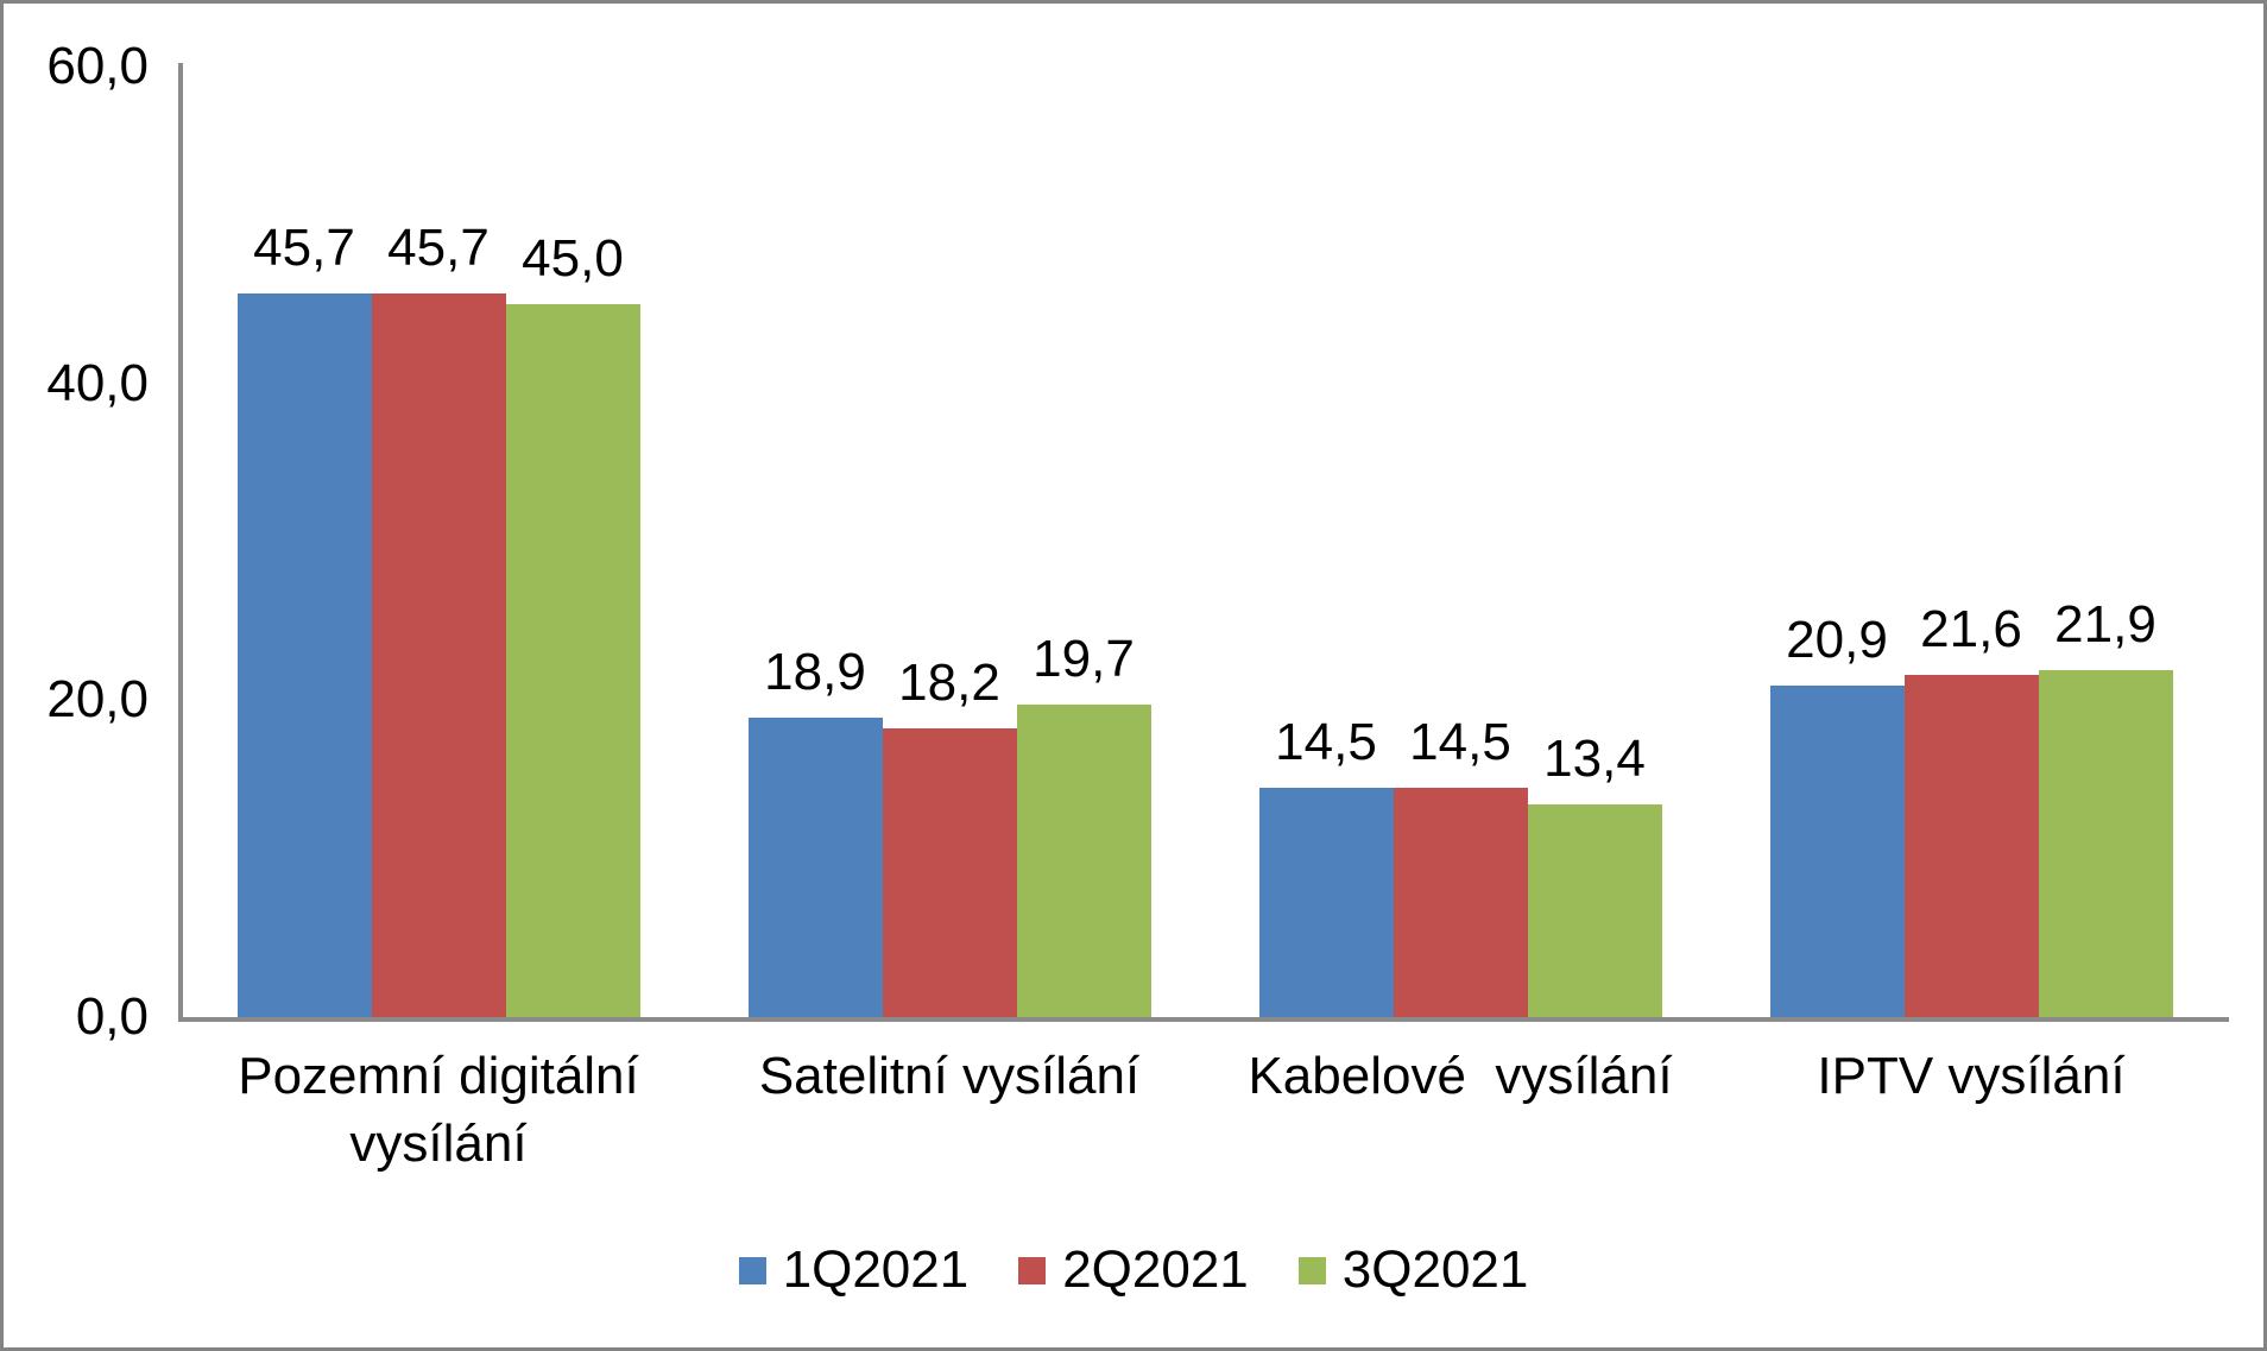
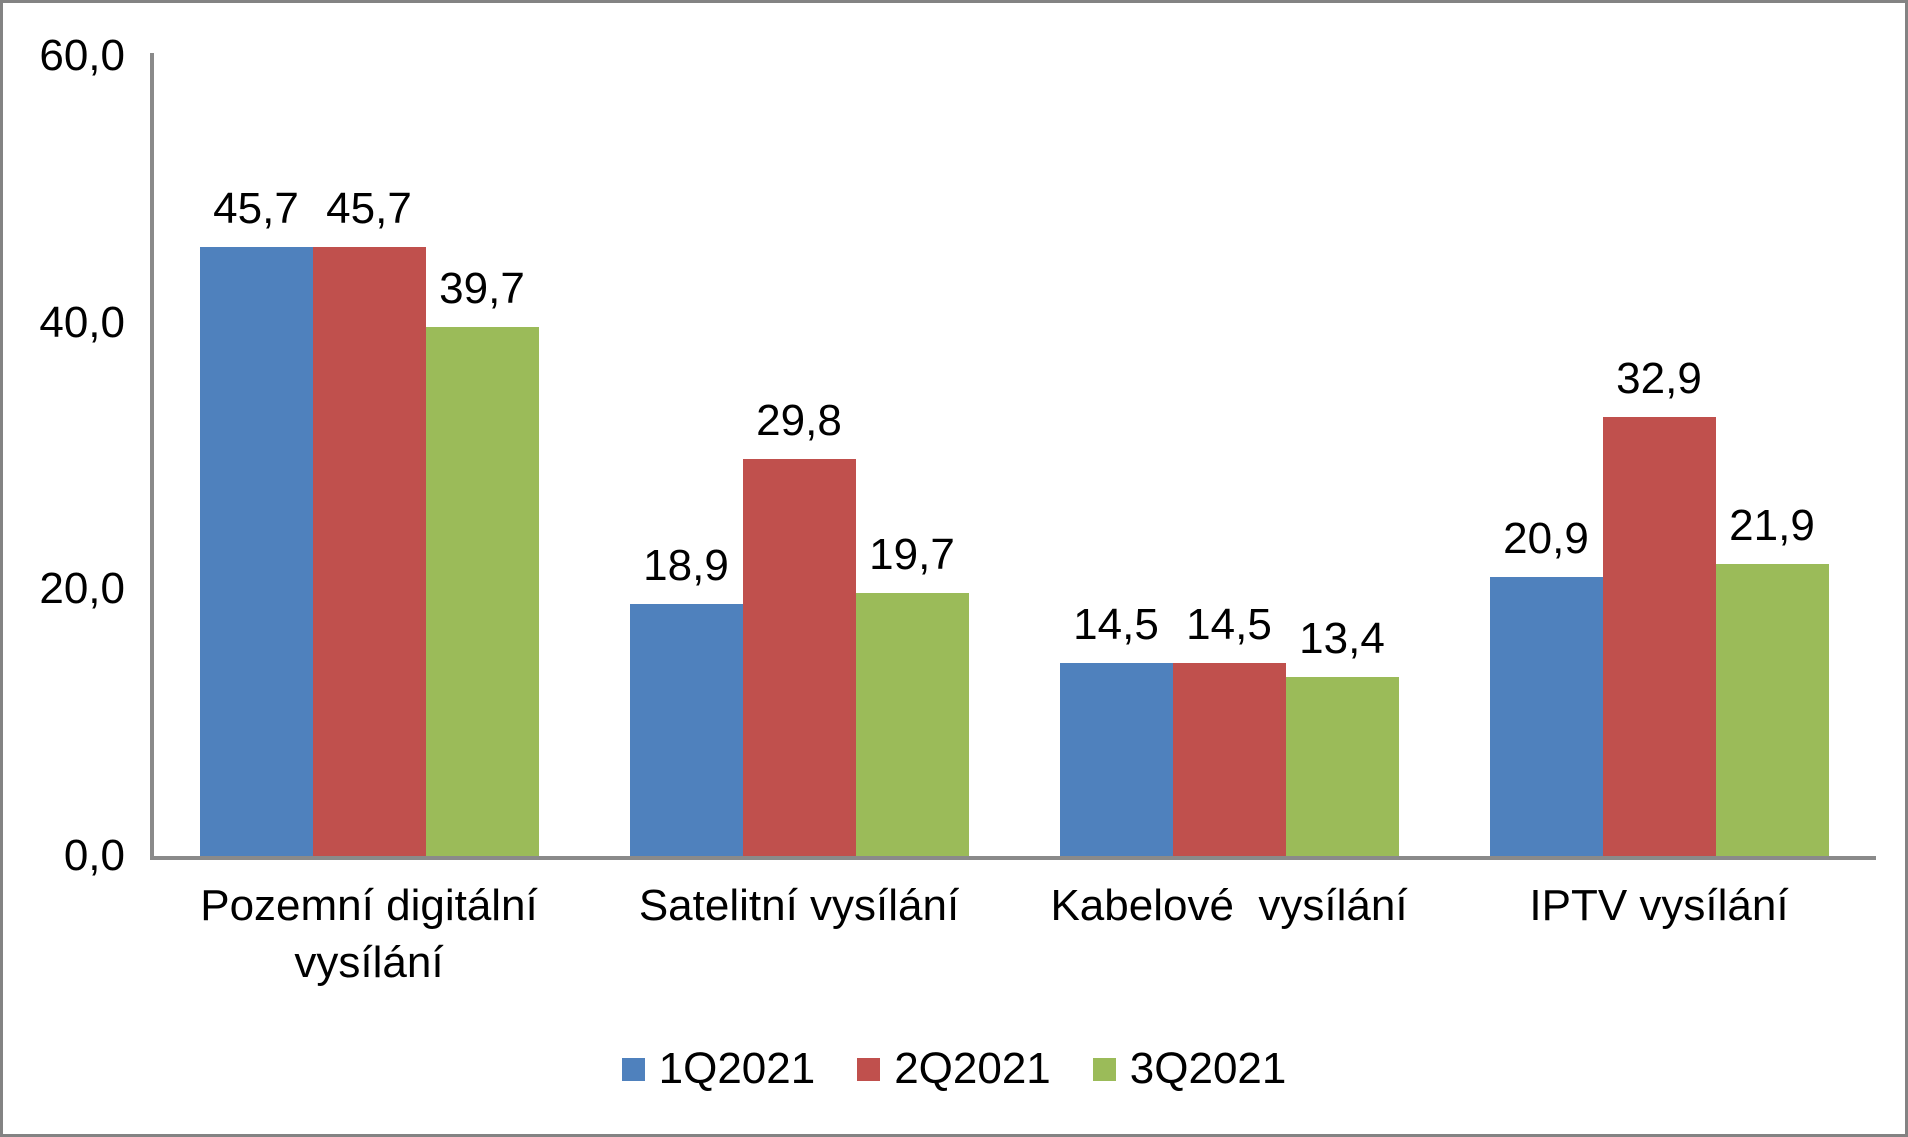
3Q2021/Pozemní digitální vysílání: 45,0 -> 39,7
2Q2021/Satelitní vysílání: 18,2 -> 29,8
2Q2021/IPTV vysílání: 21,6 -> 32,9
